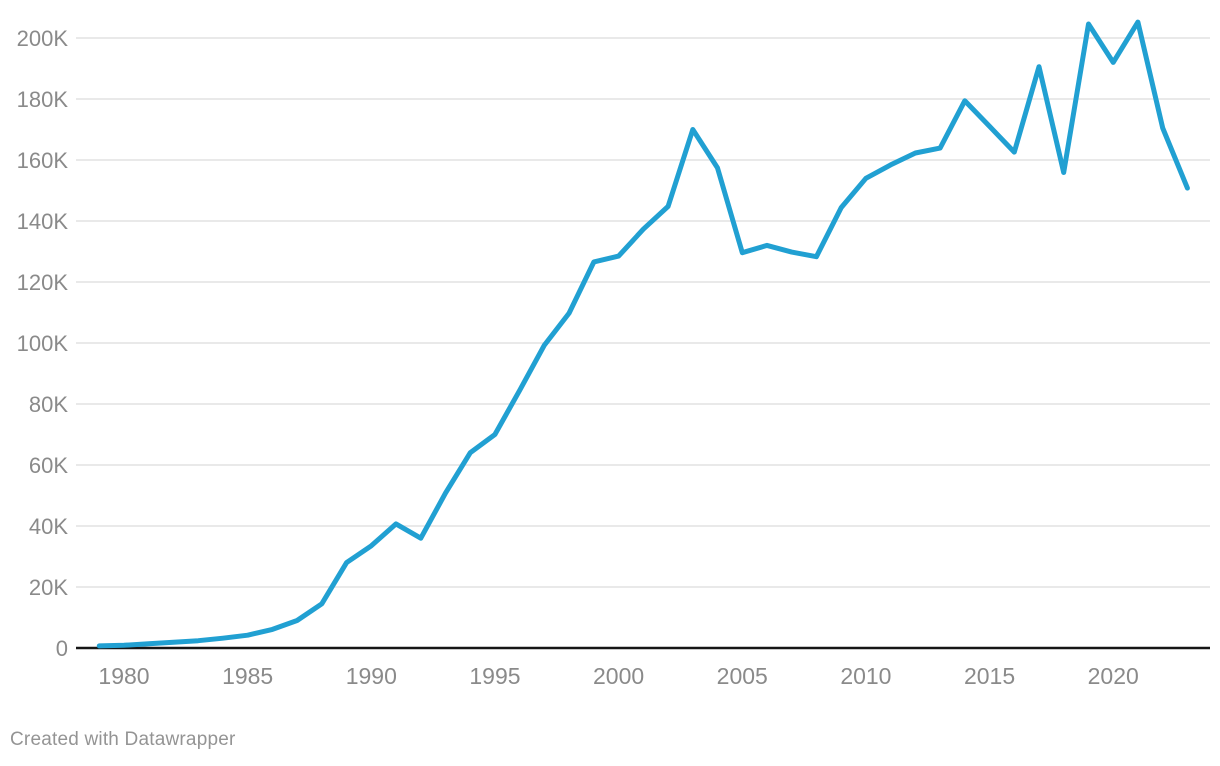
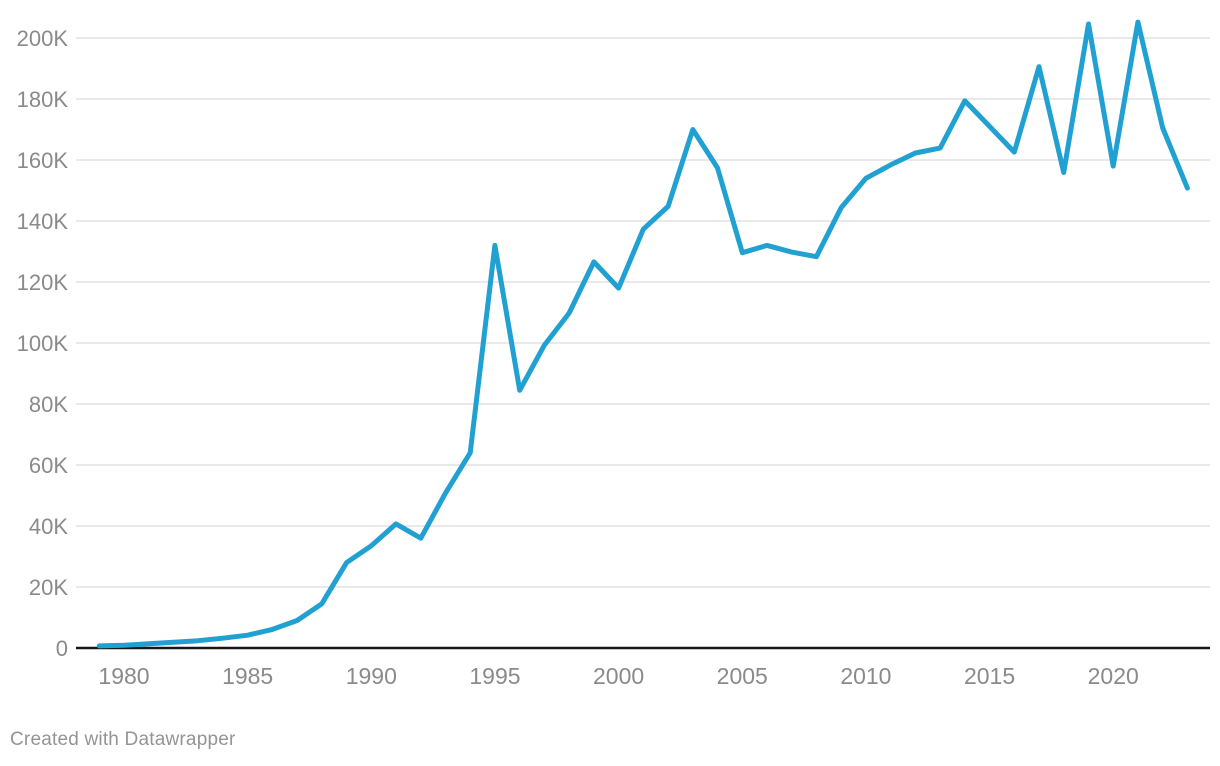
1995: 70K -> 132K
2000: 128K -> 118K
2020: 192K -> 158K
